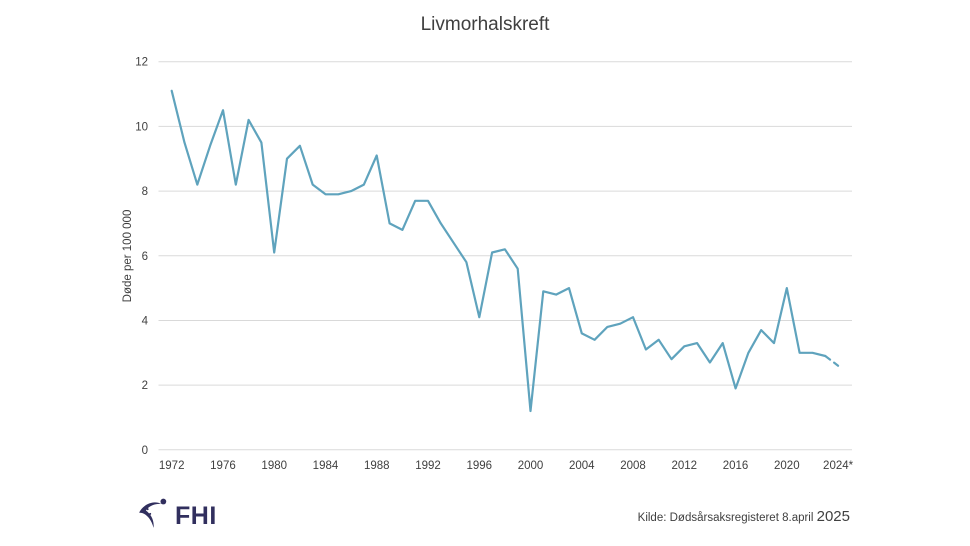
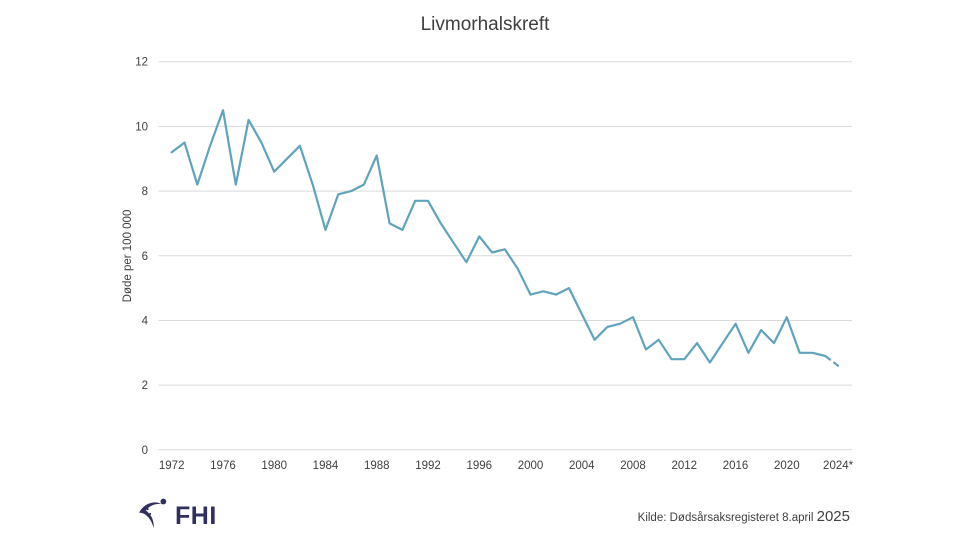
1972: 11.1 -> 9.2
1980: 6.1 -> 8.6
1984: 7.9 -> 6.8
1996: 4.1 -> 6.6
2000: 1.2 -> 4.8
2004: 3.6 -> 4.2
2012: 3.2 -> 2.8
2016: 1.9 -> 3.9
2020: 5.0 -> 4.1
